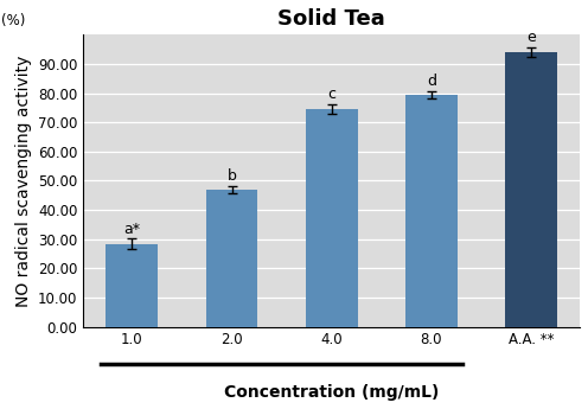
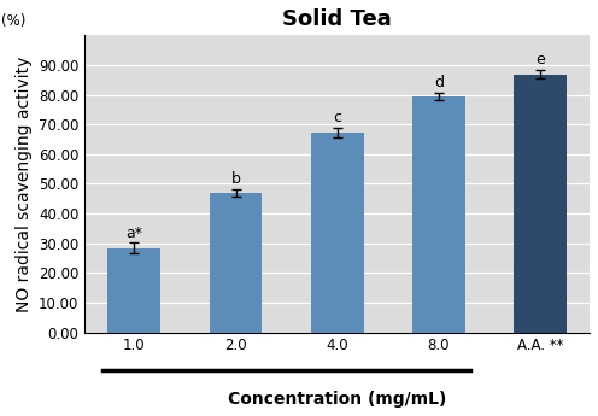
4.0: 74.5 -> 67.3
A.A. **: 94.0 -> 86.8
